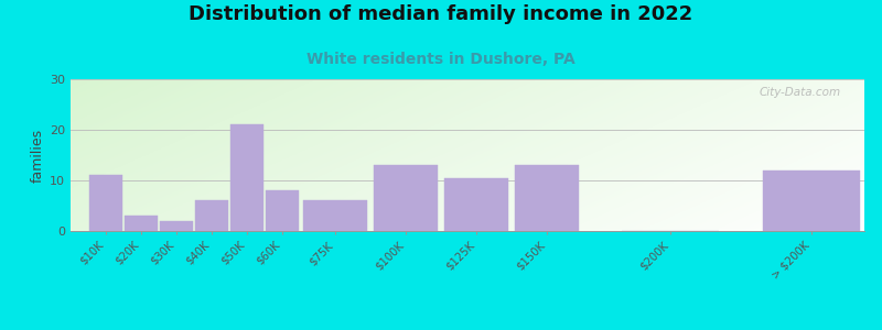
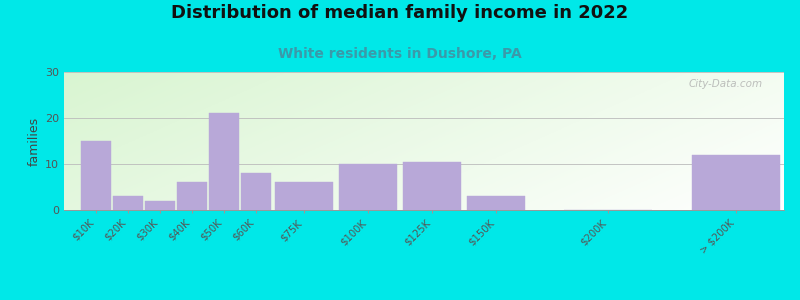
$10K: 11.0 -> 15.0
$100K: 13.0 -> 10.0
$150K: 13.0 -> 3.0
